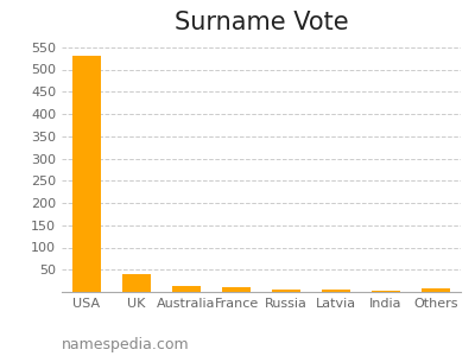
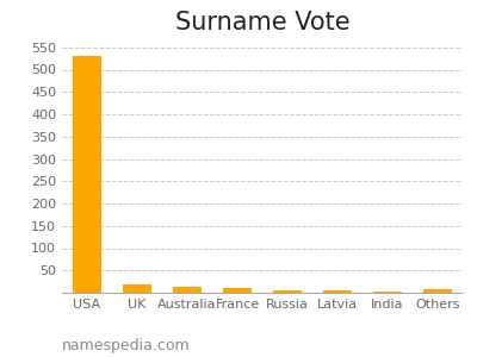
UK: 40 -> 20
